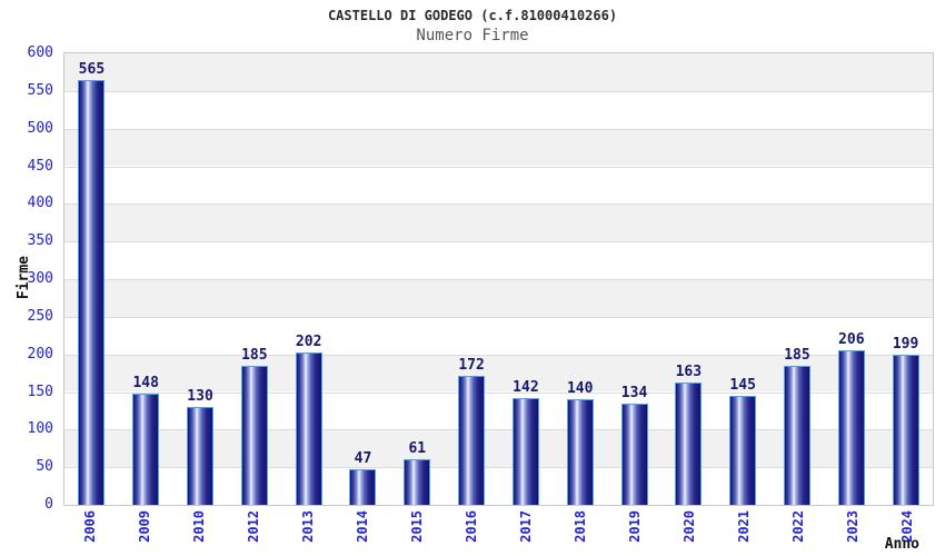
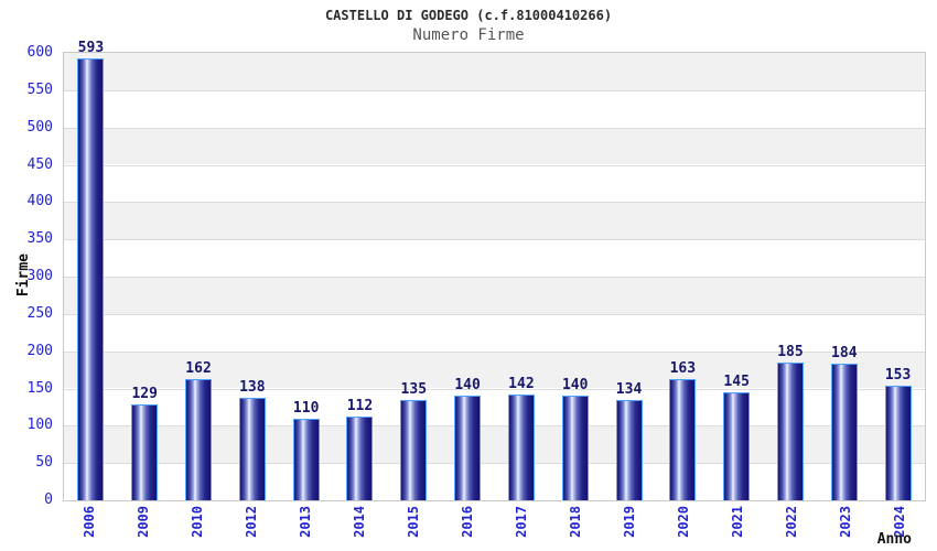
2006: 565 -> 593
2009: 148 -> 129
2010: 130 -> 162
2012: 185 -> 138
2013: 202 -> 110
2014: 47 -> 112
2015: 61 -> 135
2016: 172 -> 140
2023: 206 -> 184
2024: 199 -> 153
